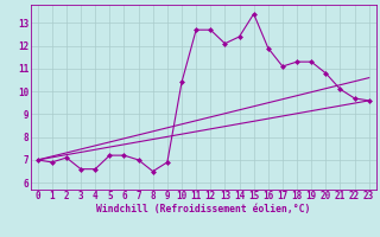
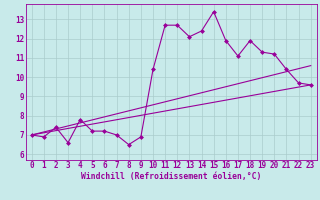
2: 7.1 -> 7.4
4: 6.6 -> 7.8
18: 11.3 -> 11.9
20: 10.8 -> 11.2
21: 10.1 -> 10.4
